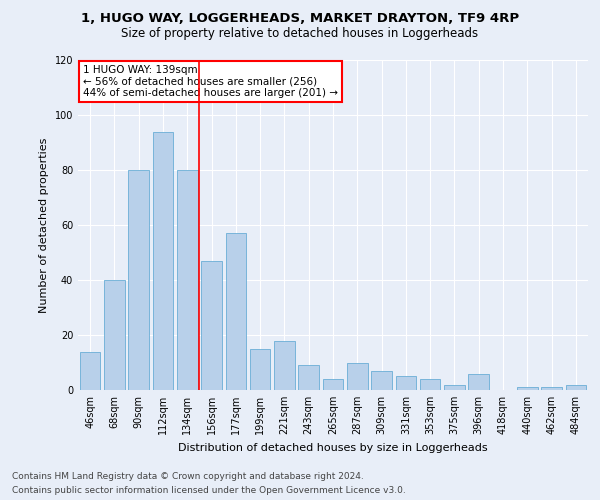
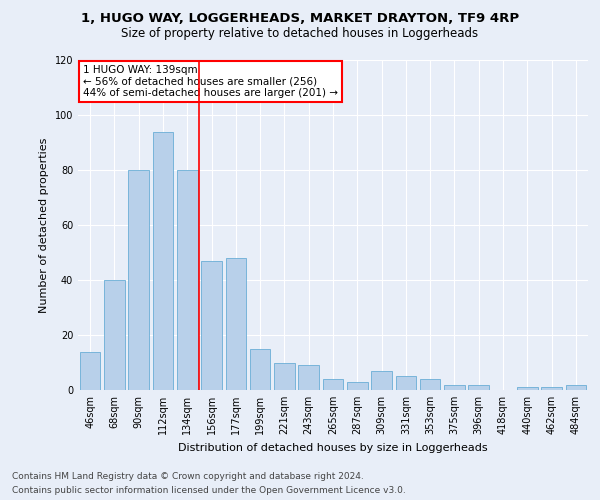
177sqm: 57 -> 48
221sqm: 18 -> 10
287sqm: 10 -> 3
396sqm: 6 -> 2
